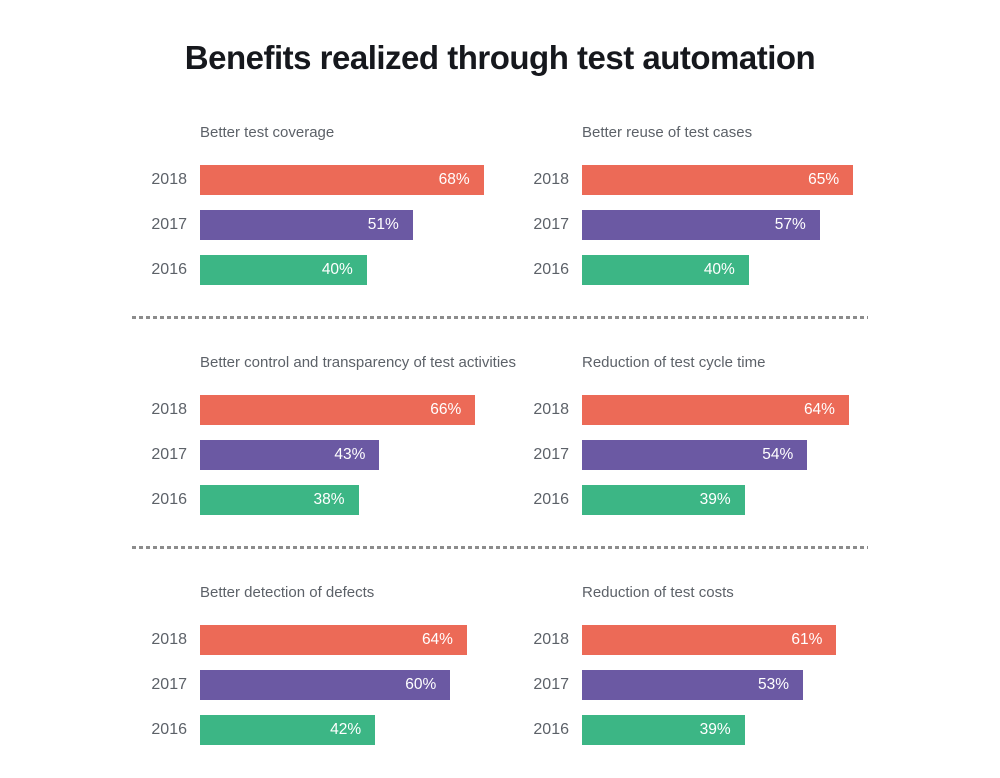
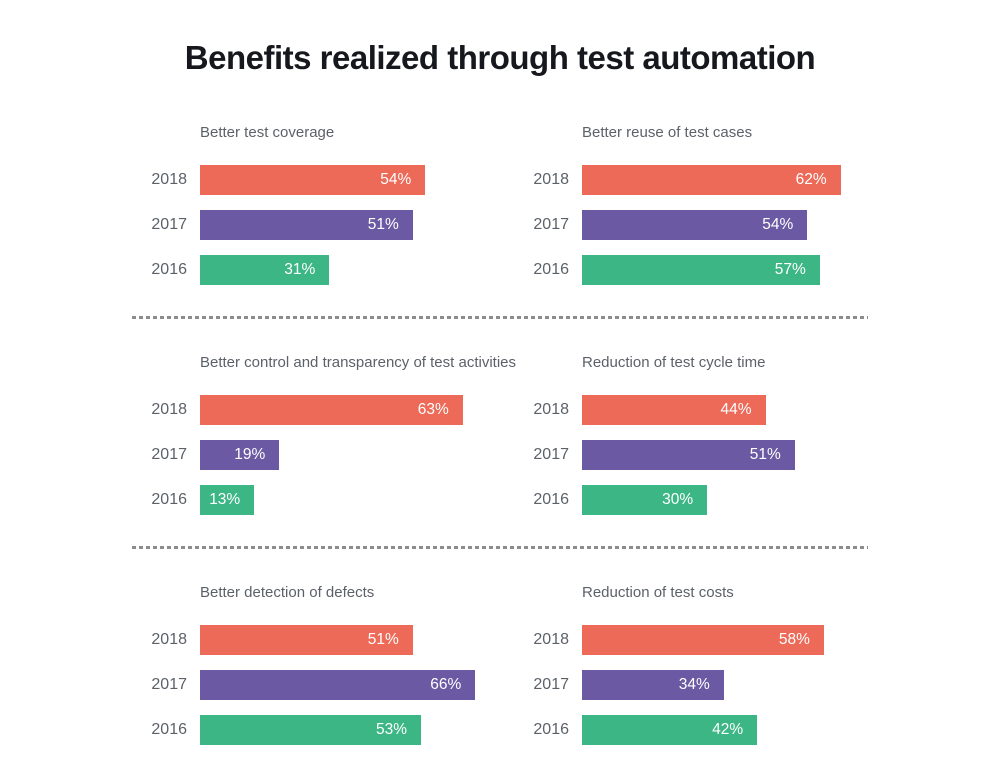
Better test coverage/2018: 68% -> 54%
Better test coverage/2016: 40% -> 31%
Better reuse of test cases/2018: 65% -> 62%
Better reuse of test cases/2017: 57% -> 54%
Better reuse of test cases/2016: 40% -> 57%
Better control and transparency of test activities/2018: 66% -> 63%
Better control and transparency of test activities/2017: 43% -> 19%
Better control and transparency of test activities/2016: 38% -> 13%
Reduction of test cycle time/2018: 64% -> 44%
Reduction of test cycle time/2017: 54% -> 51%
Reduction of test cycle time/2016: 39% -> 30%
Better detection of defects/2018: 64% -> 51%
Better detection of defects/2017: 60% -> 66%
Better detection of defects/2016: 42% -> 53%
Reduction of test costs/2018: 61% -> 58%
Reduction of test costs/2017: 53% -> 34%
Reduction of test costs/2016: 39% -> 42%
